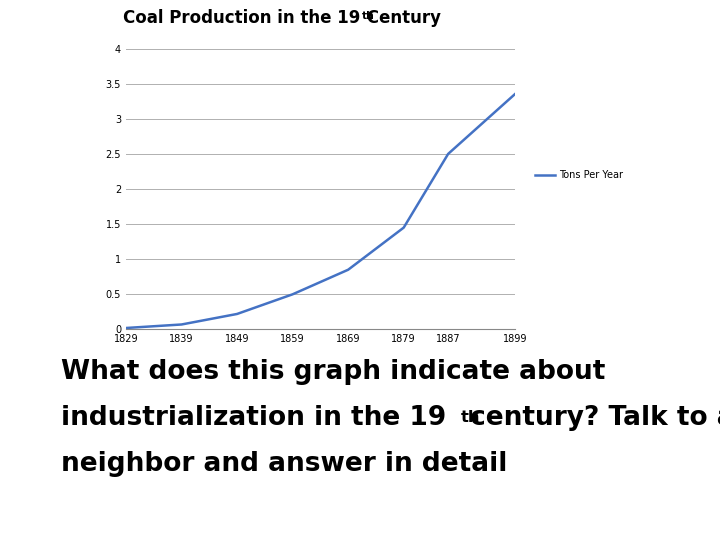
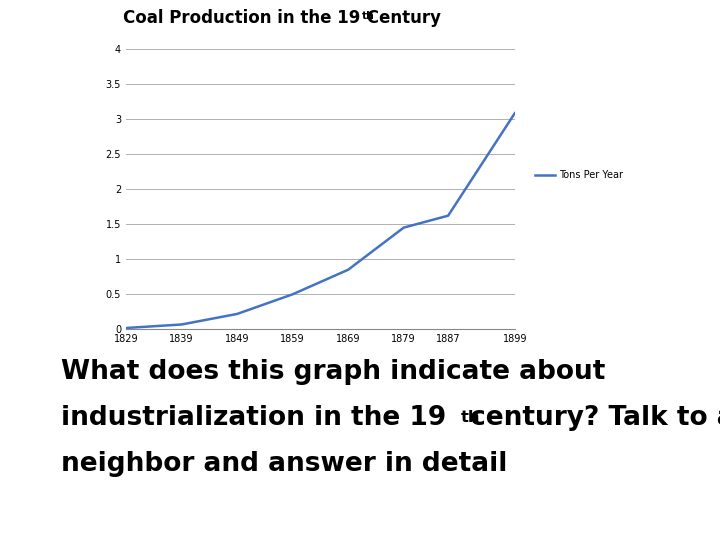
1887: 2.50 -> 1.62
1899: 3.35 -> 3.08
